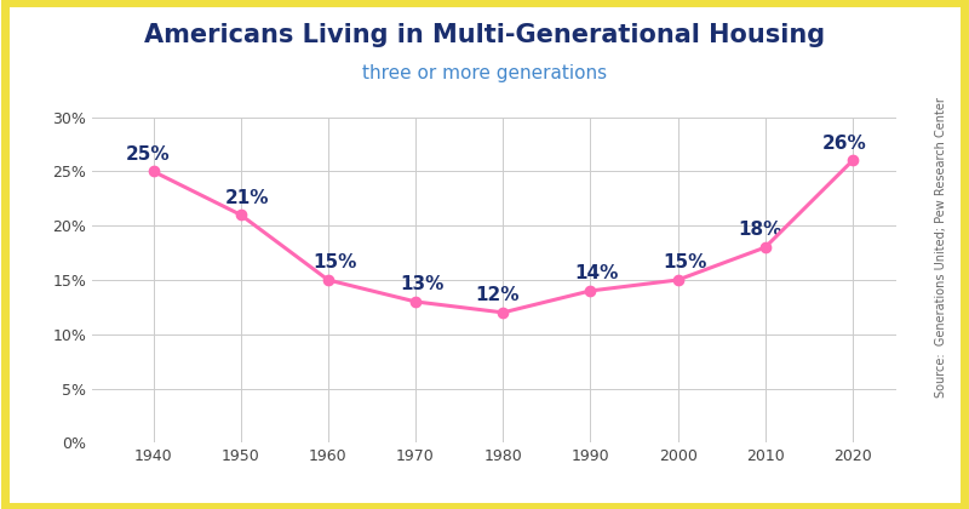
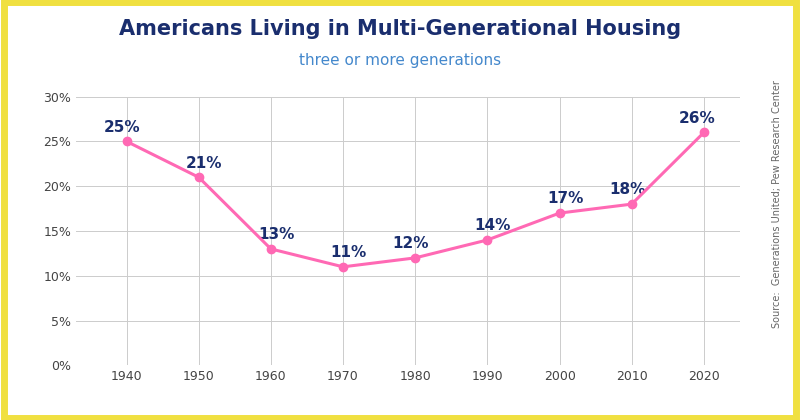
1960: 15% -> 13%
1970: 13% -> 11%
2000: 15% -> 17%
